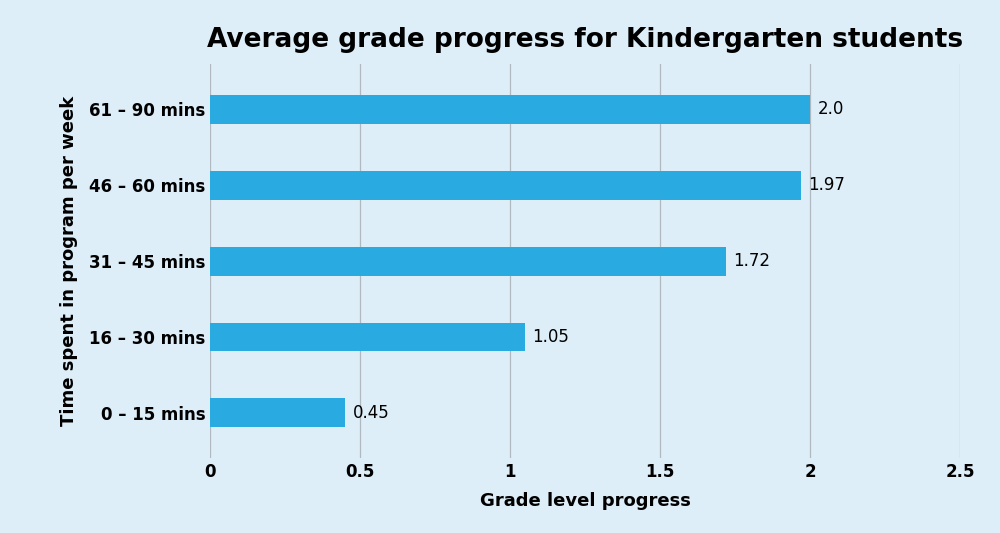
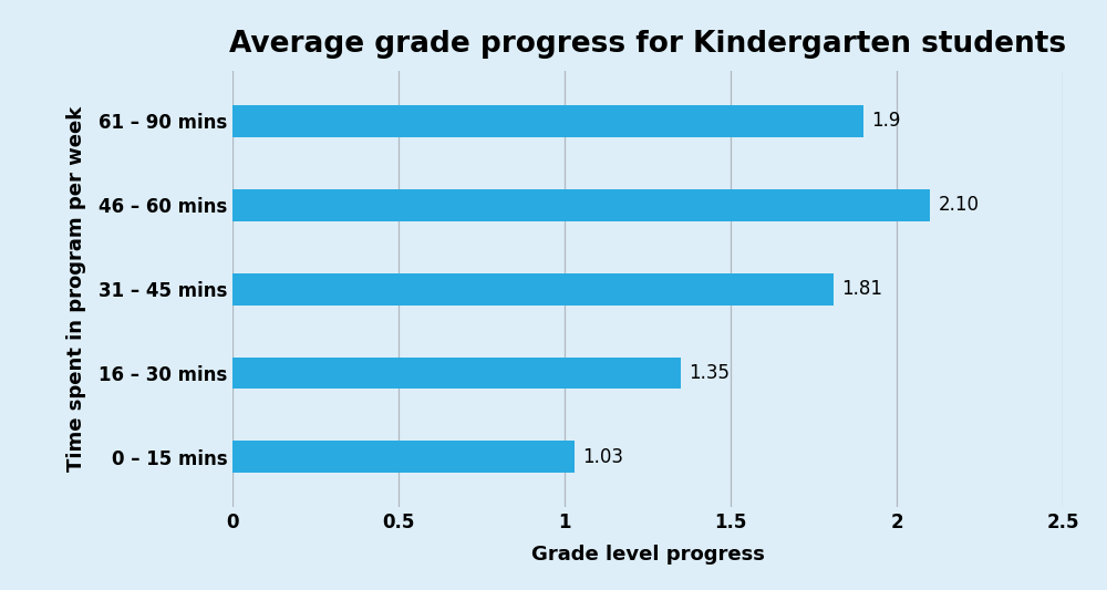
61 – 90 mins: 2.0 -> 1.9
46 – 60 mins: 1.97 -> 2.10
31 – 45 mins: 1.72 -> 1.81
16 – 30 mins: 1.05 -> 1.35
0 – 15 mins: 0.45 -> 1.03
